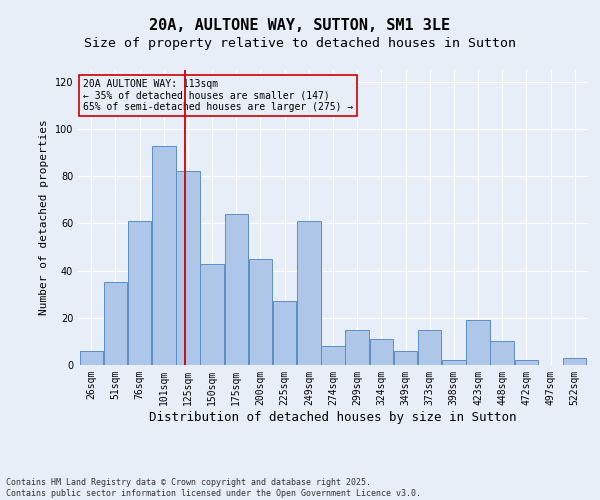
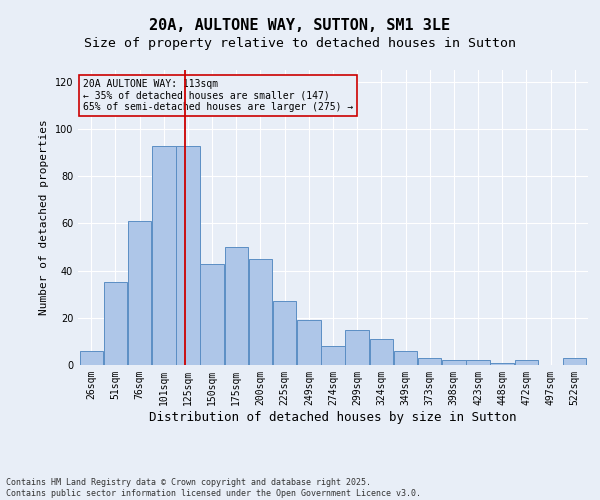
125sqm: 82 -> 93
175sqm: 64 -> 50
249sqm: 61 -> 19
373sqm: 15 -> 3
423sqm: 19 -> 2
448sqm: 10 -> 1
